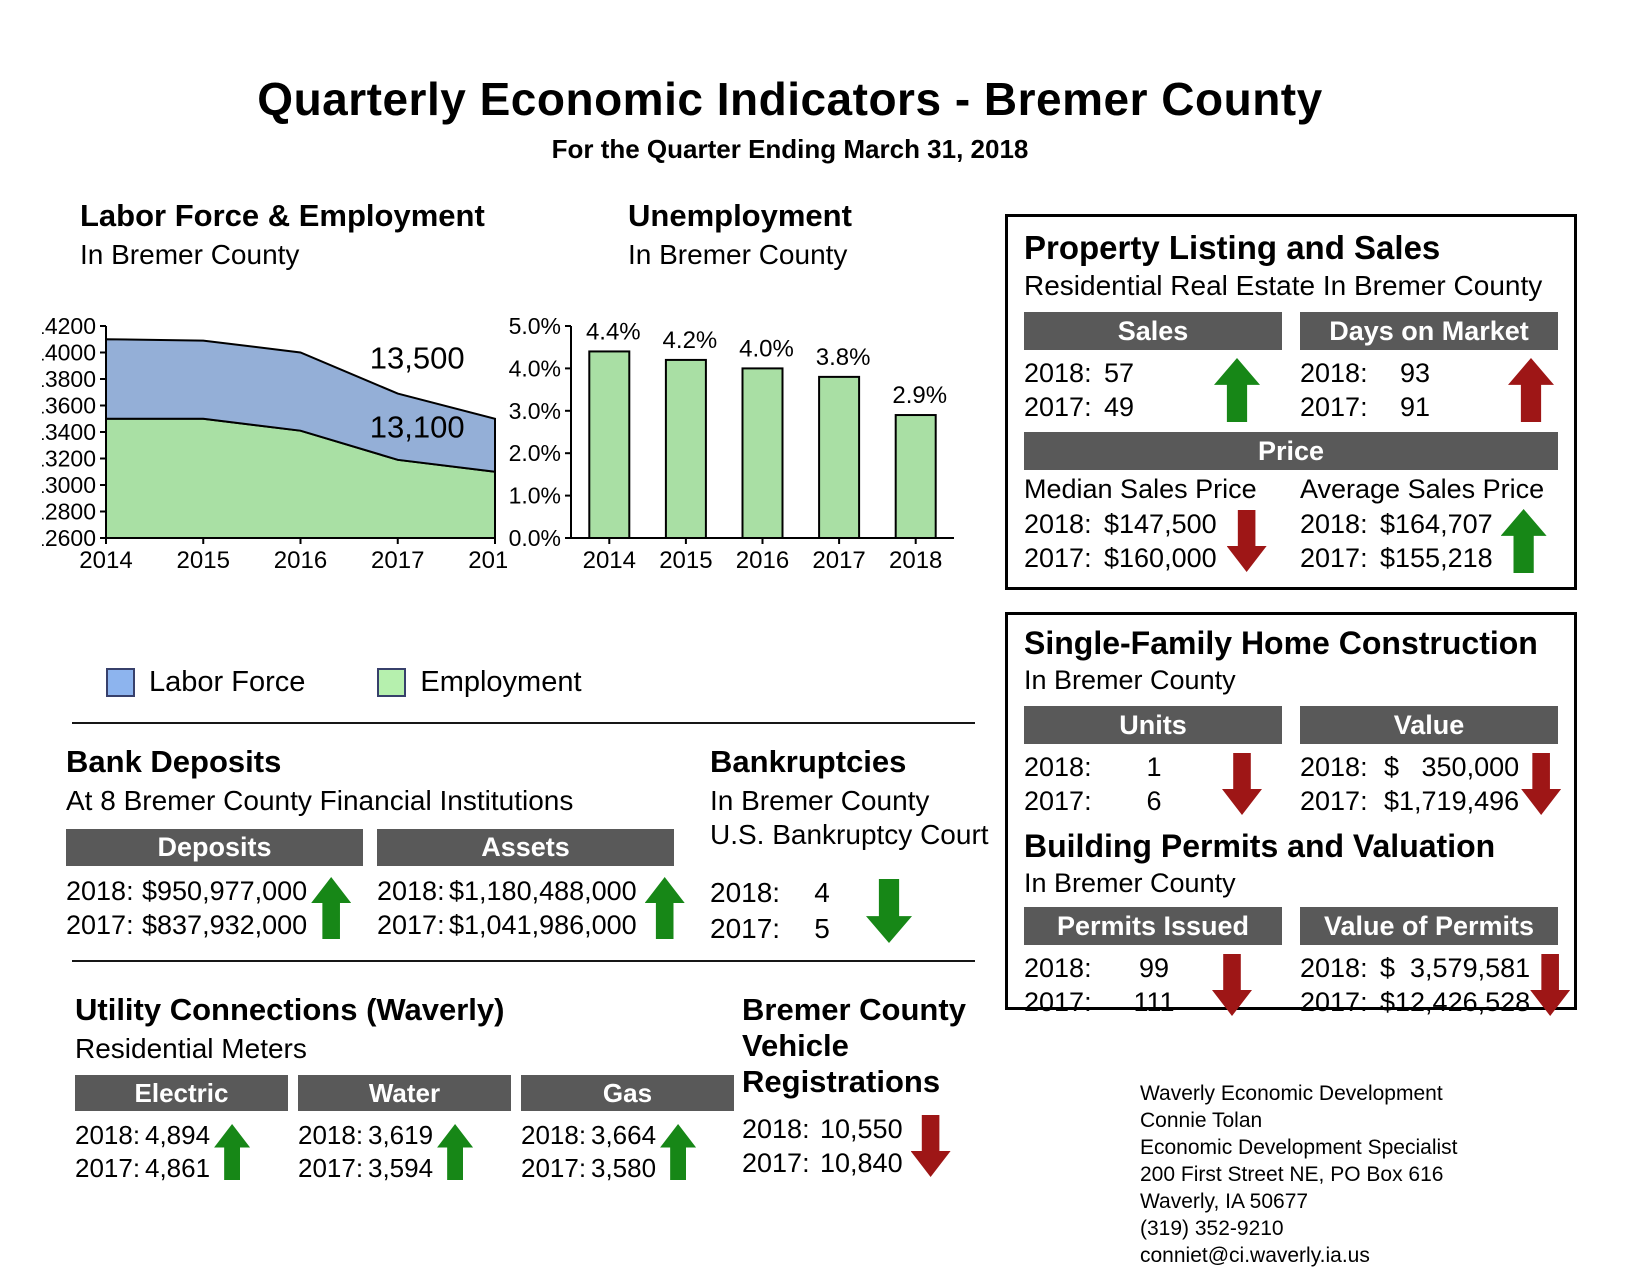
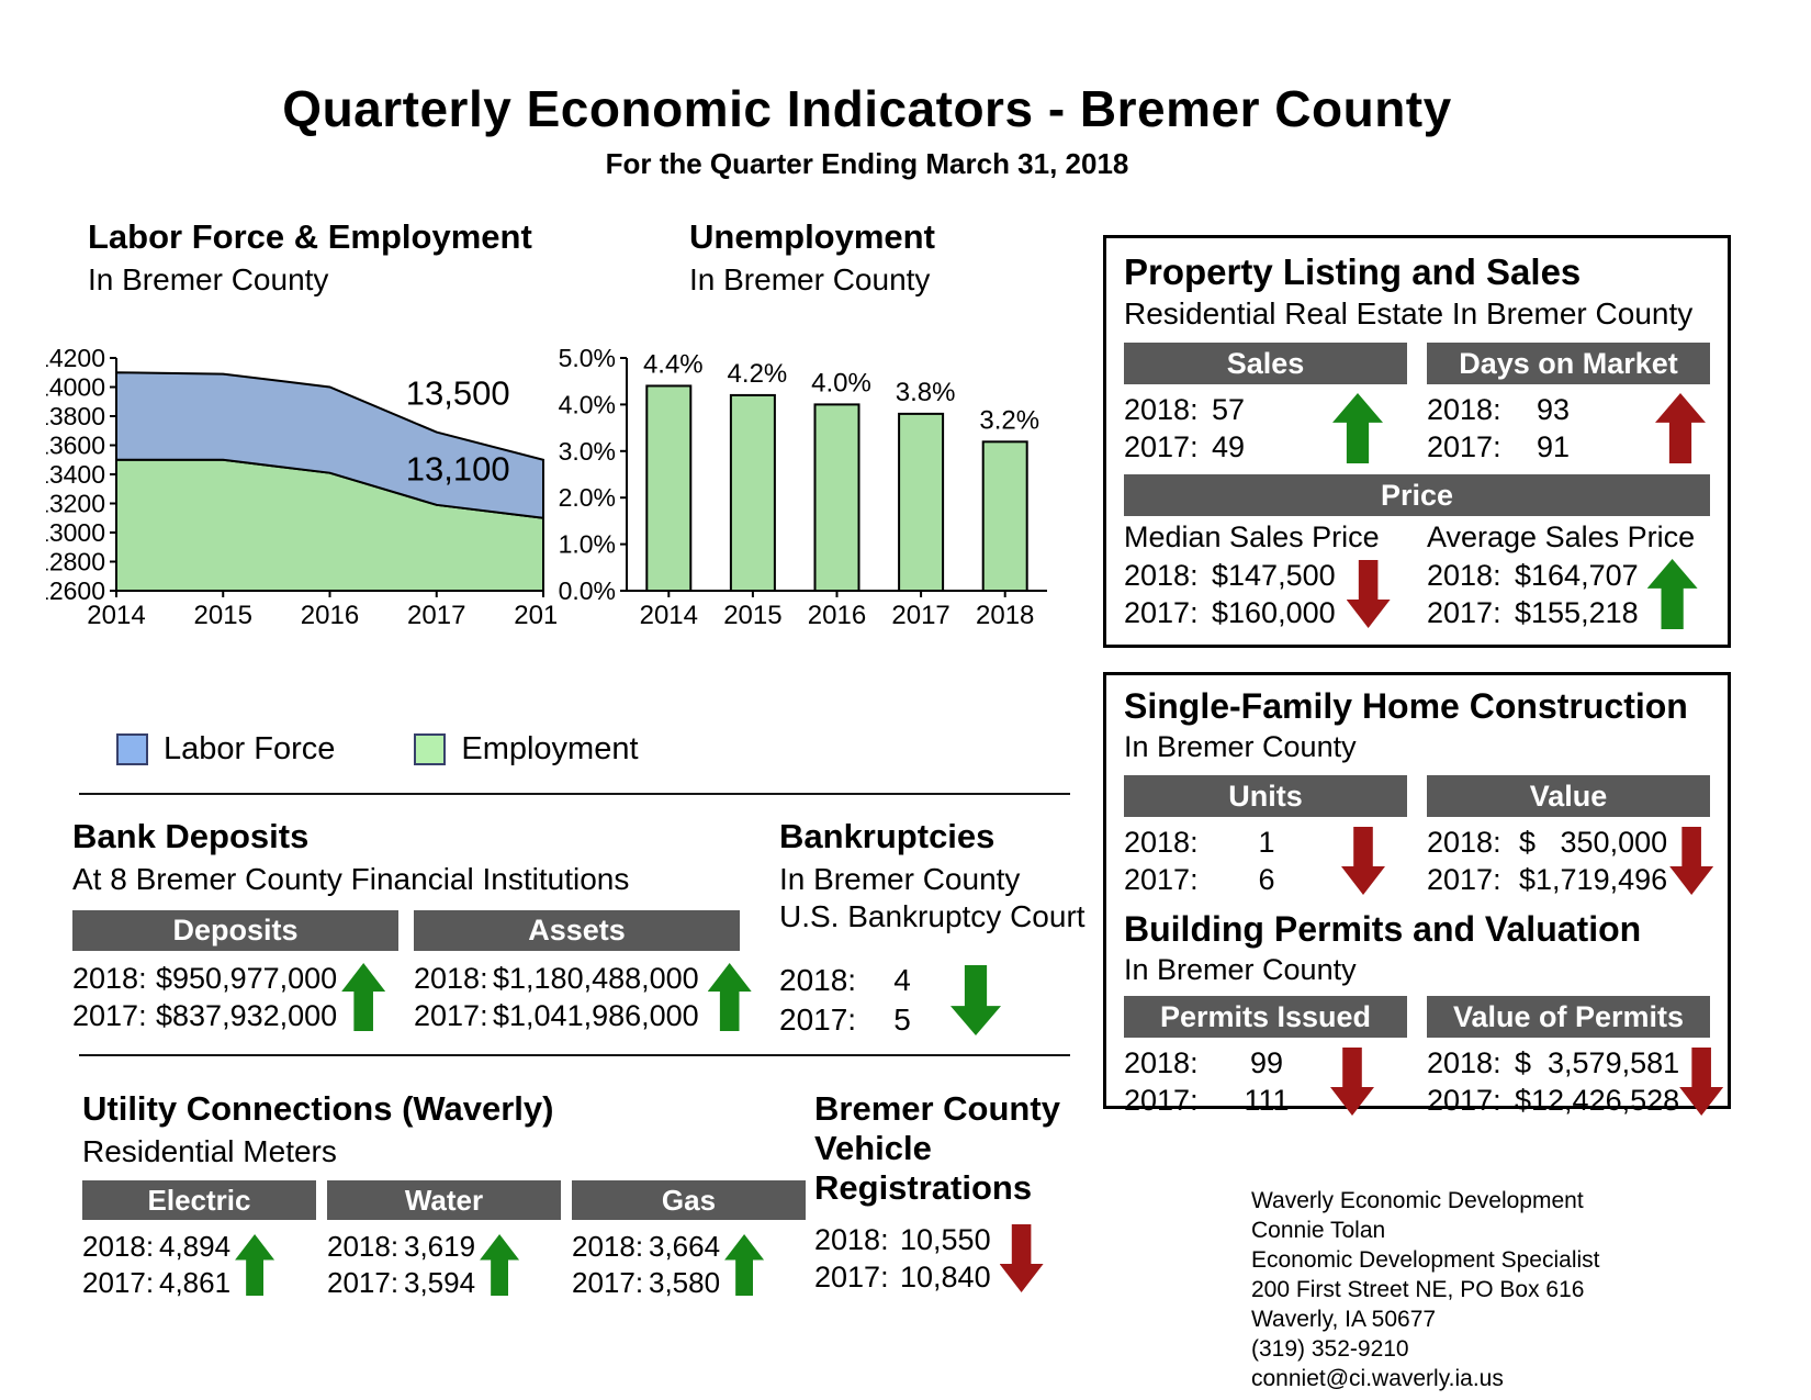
Unemployment/2018: 2.9% -> 3.2%
